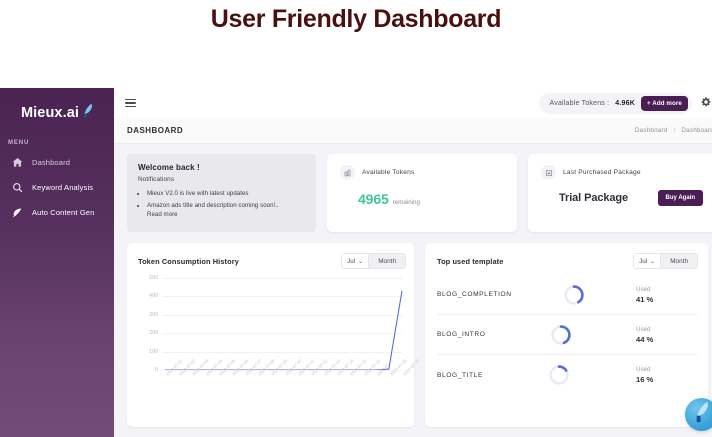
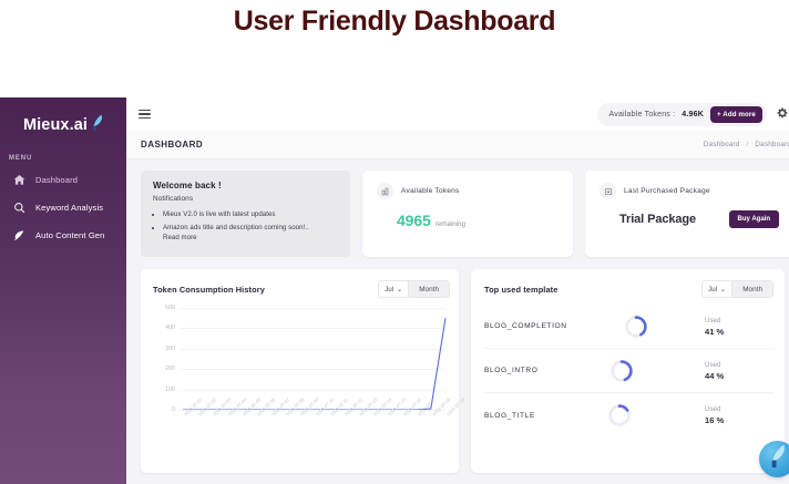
2022-07-19: 430 -> 450
